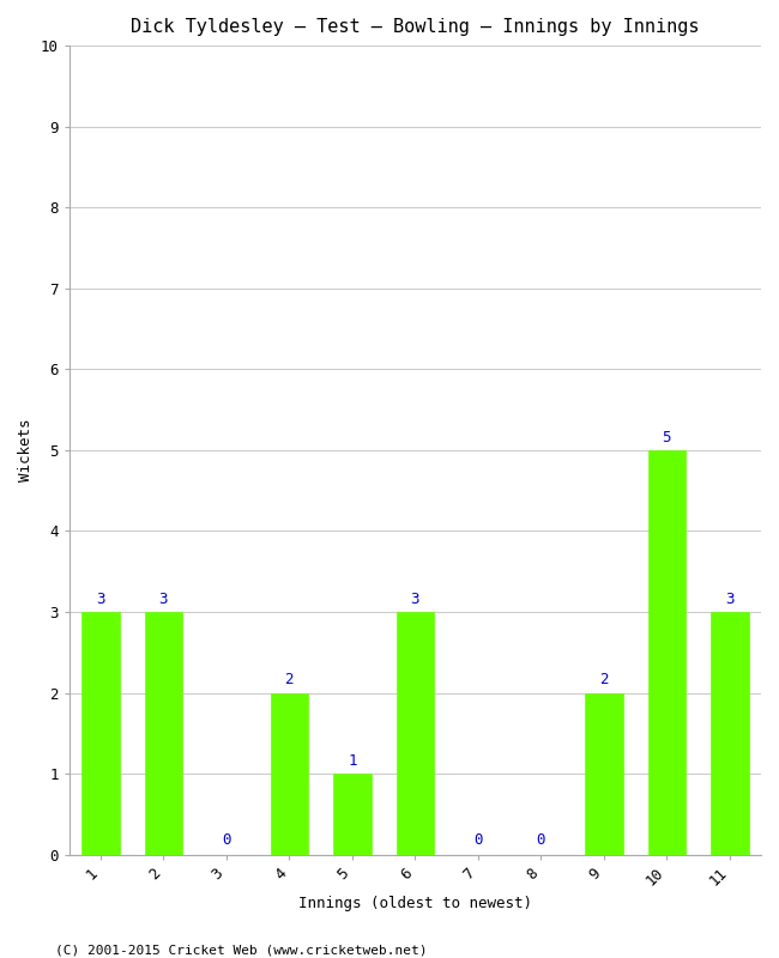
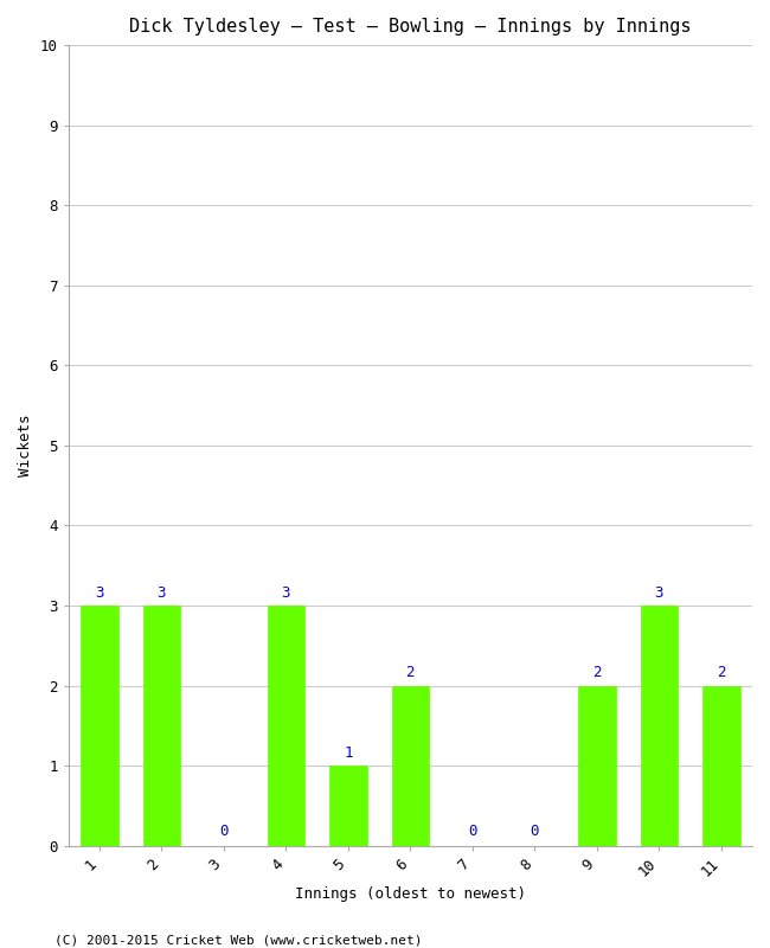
4: 2 -> 3
6: 3 -> 2
10: 5 -> 3
11: 3 -> 2
